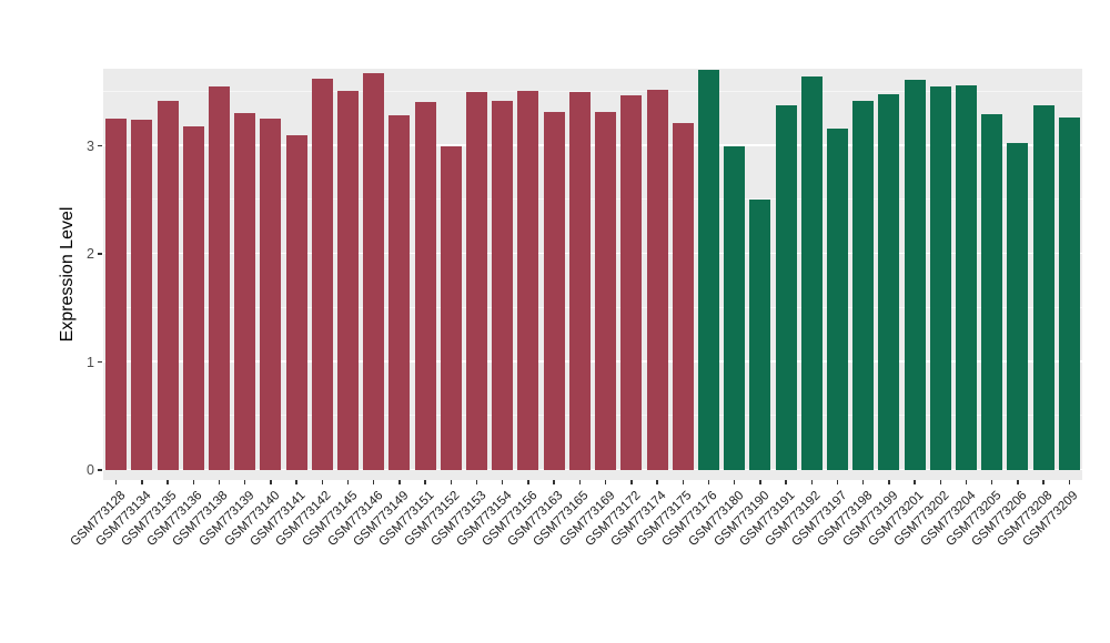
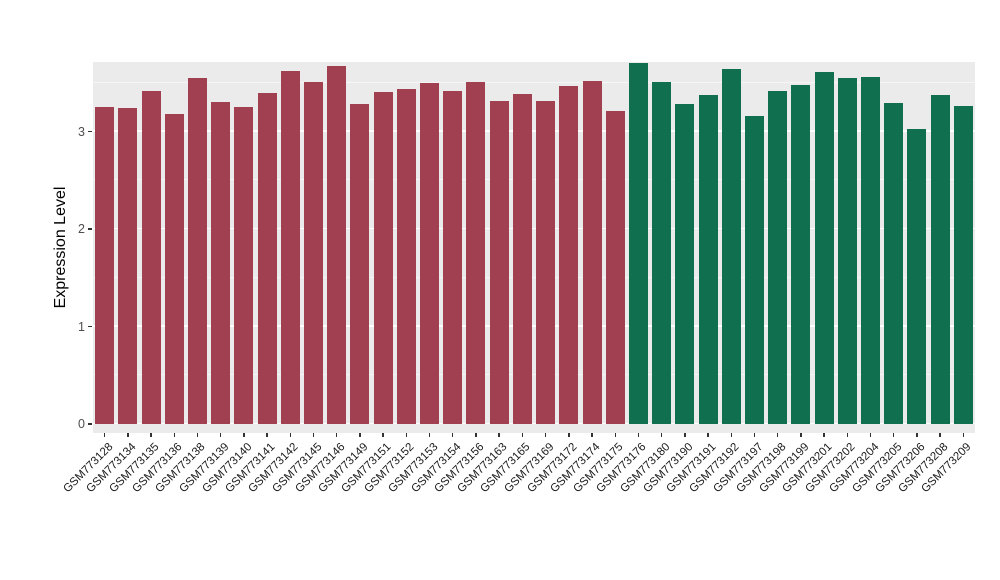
GSM773141: 3.1 -> 3.4
GSM773152: 3.0 -> 3.4
GSM773165: 3.5 -> 3.4
GSM773180: 3.0 -> 3.5
GSM773190: 2.5 -> 3.3
